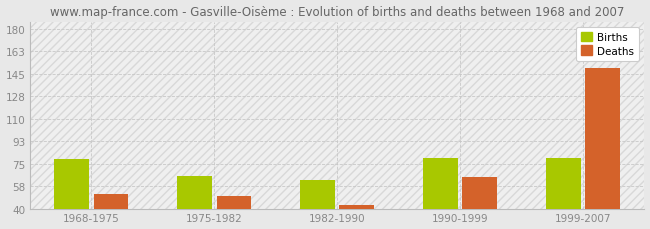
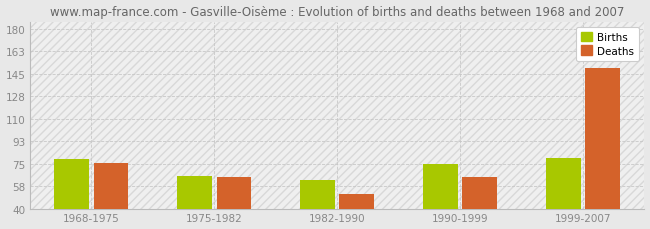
Deaths/1968-1975: 52 -> 76
Deaths/1975-1982: 50 -> 65
Deaths/1982-1990: 43 -> 52
Births/1990-1999: 80 -> 75
